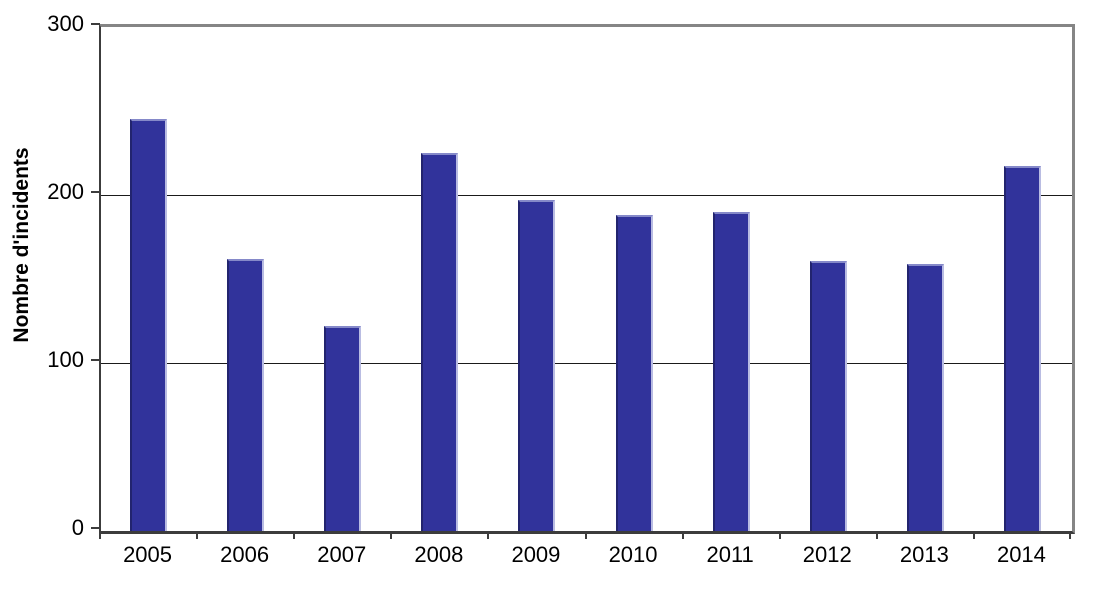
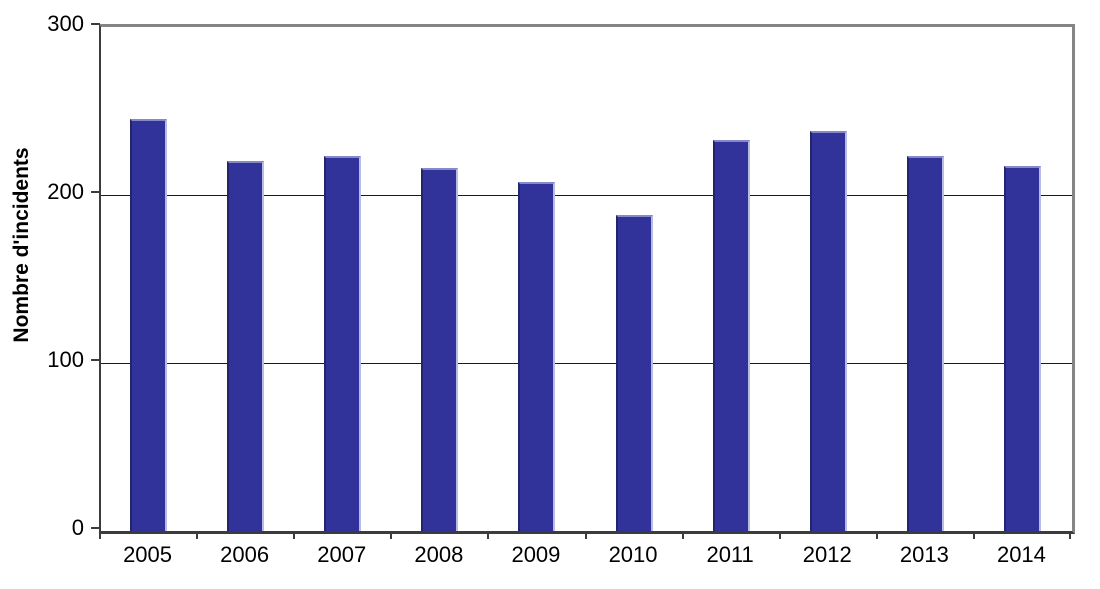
2006: 162 -> 220
2007: 122 -> 223
2008: 225 -> 216
2009: 197 -> 208
2011: 190 -> 233
2012: 161 -> 238
2013: 159 -> 223
